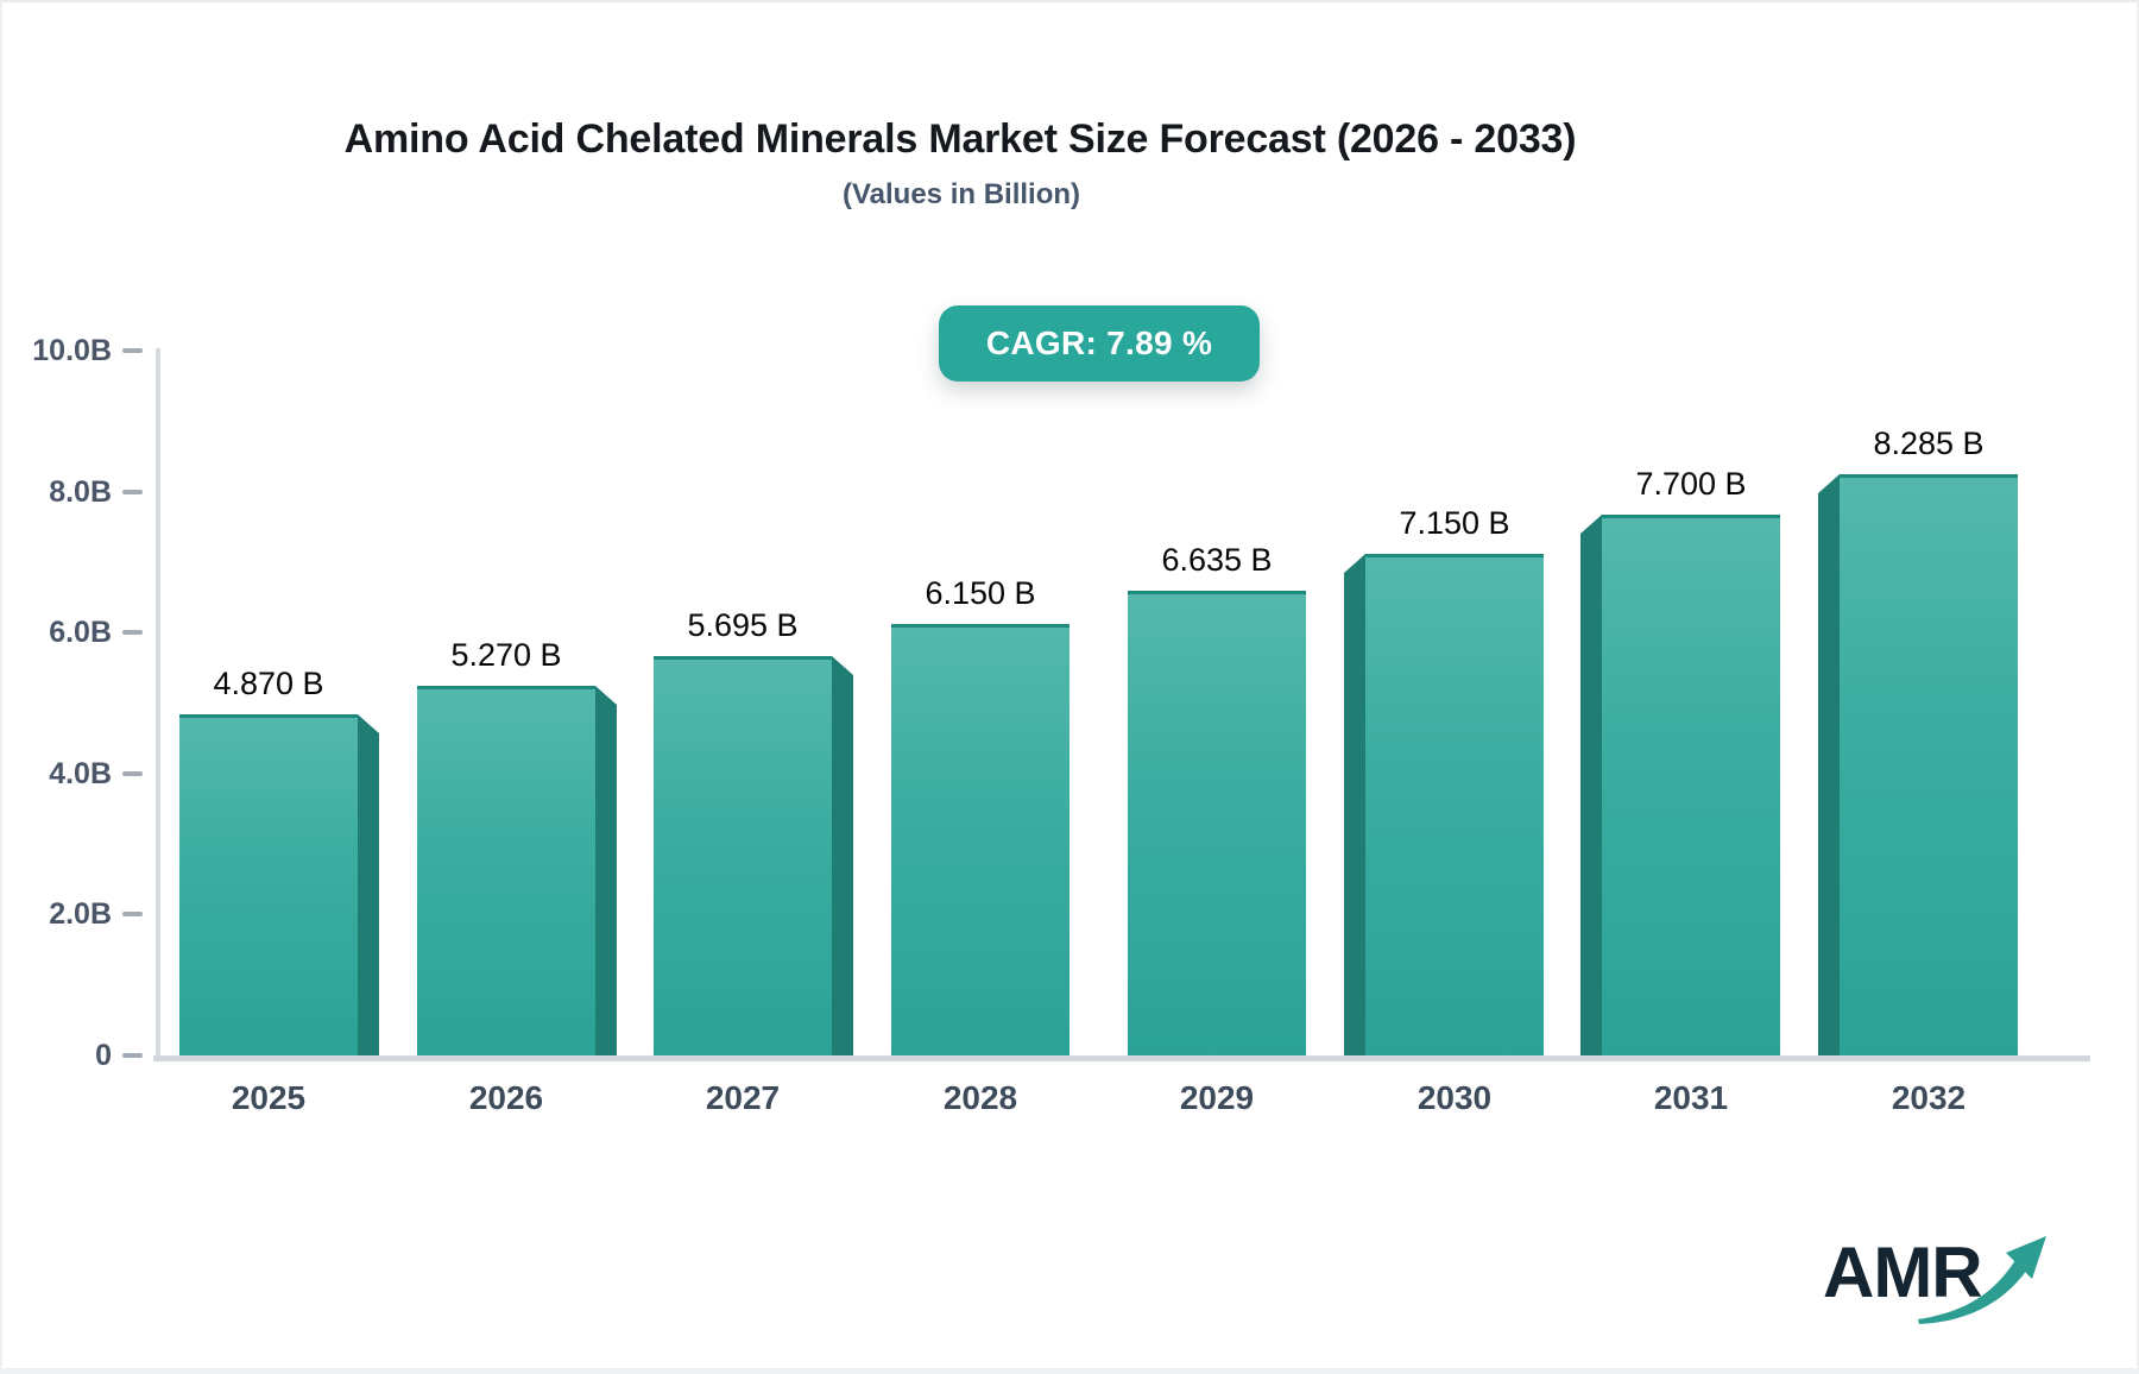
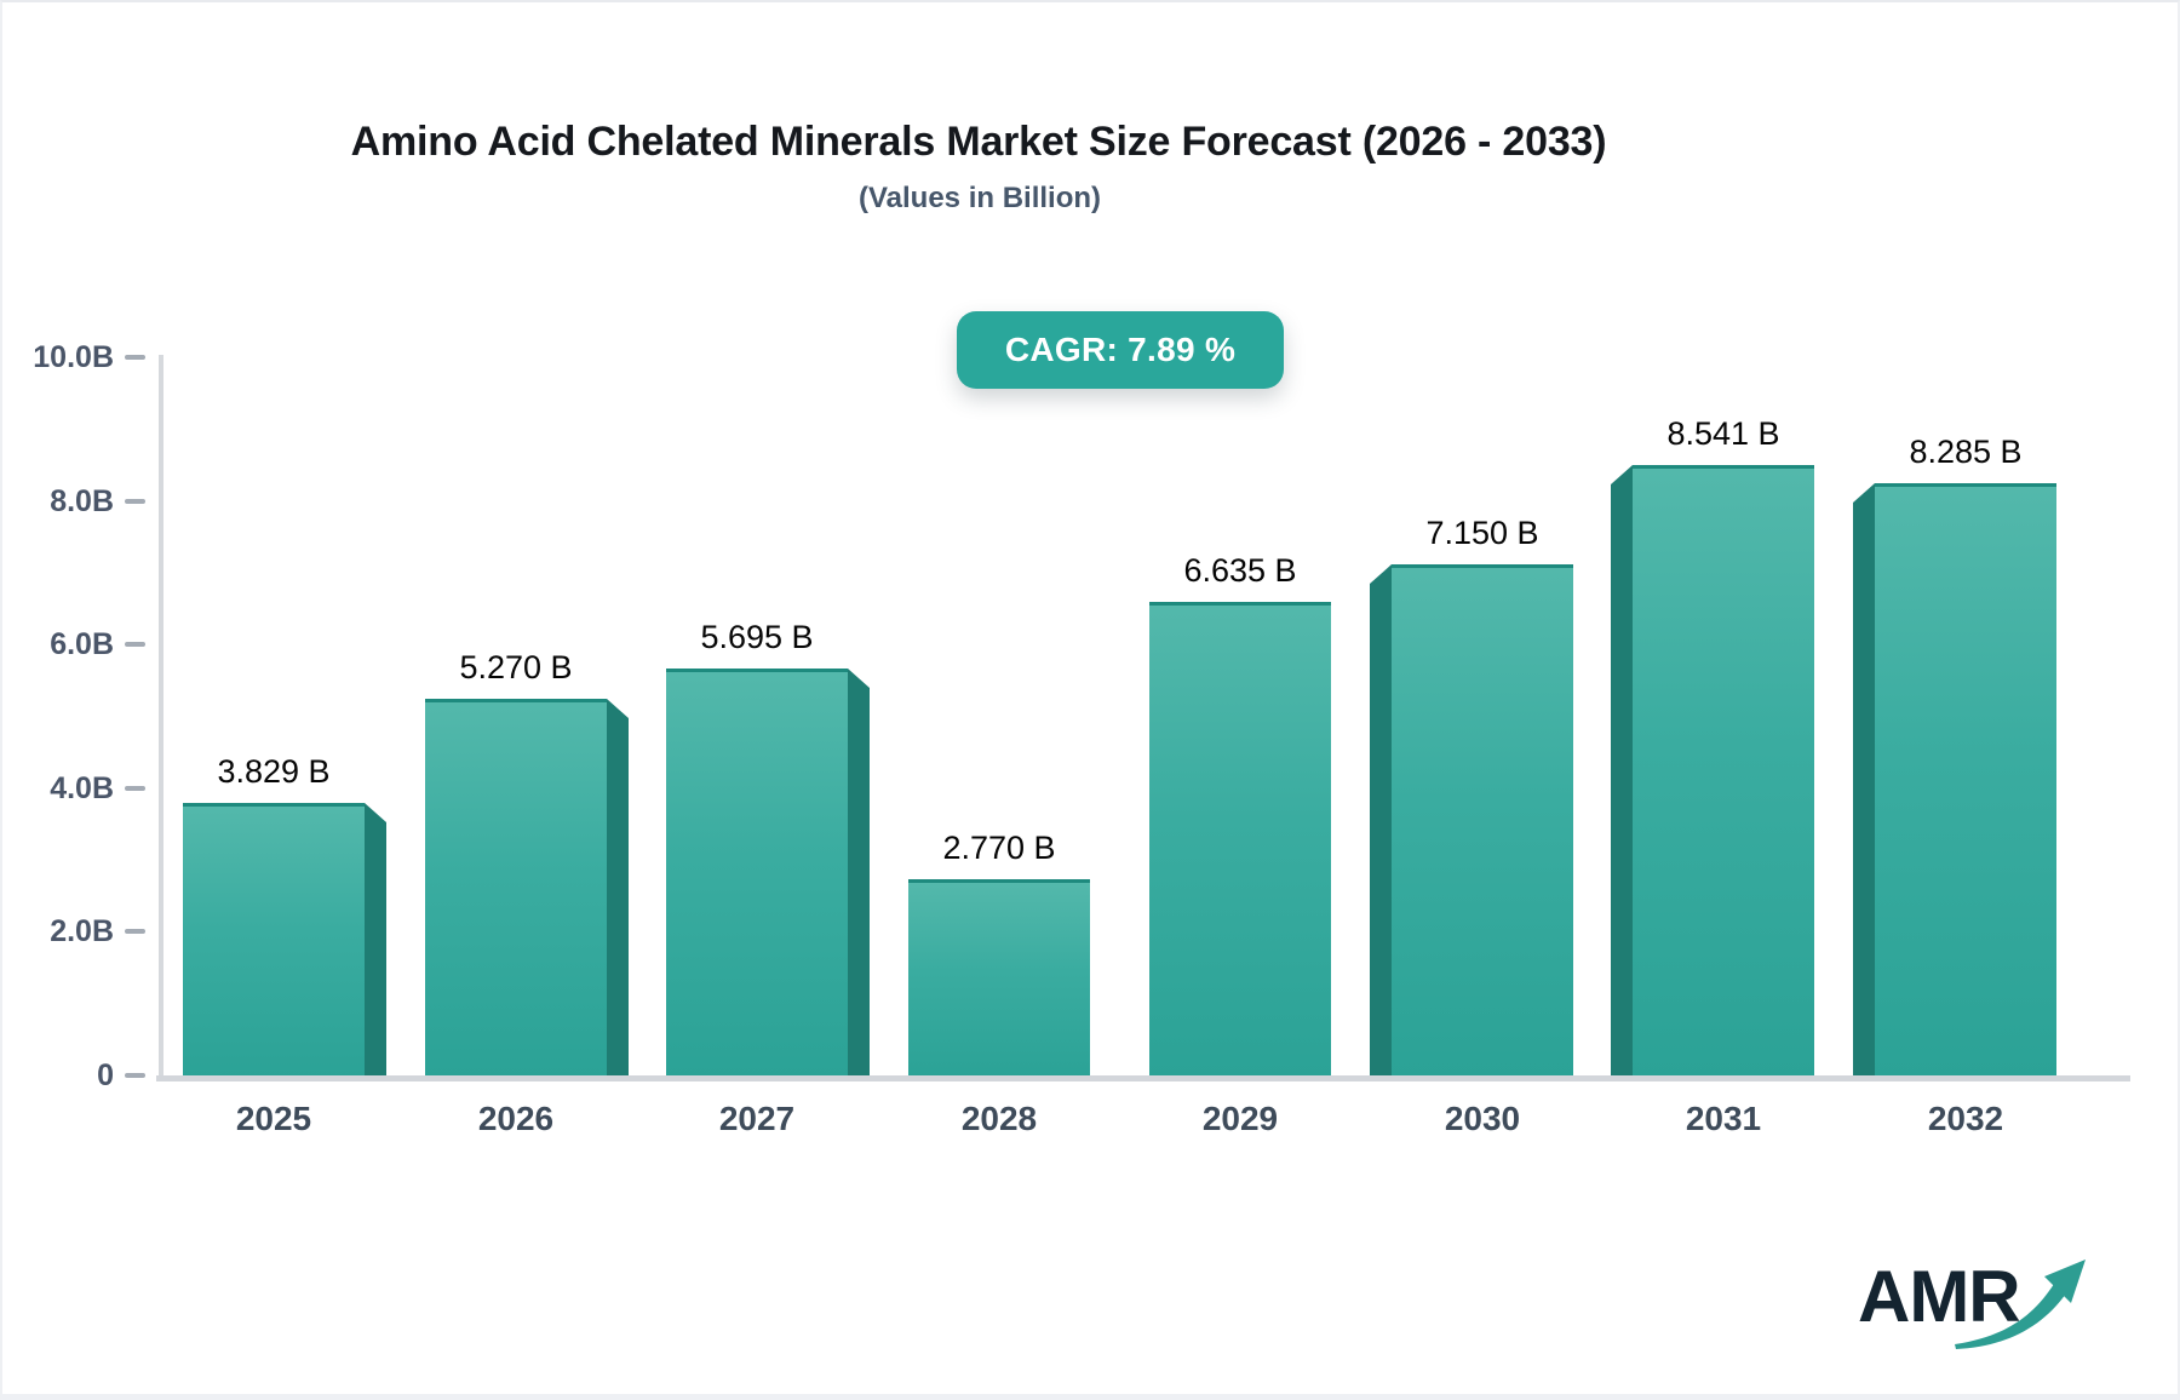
2025: 4.870 -> 3.829
2028: 6.150 -> 2.770
2031: 7.700 -> 8.541
